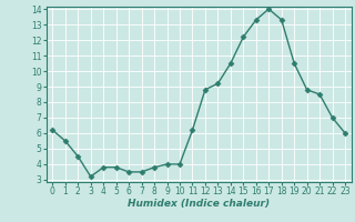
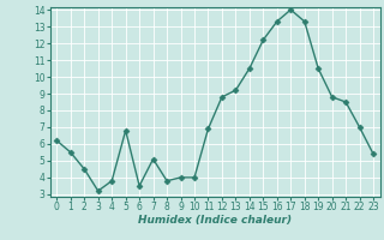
5: 3.8 -> 6.8
7: 3.5 -> 5.1
11: 6.2 -> 6.9
23: 6.0 -> 5.4
